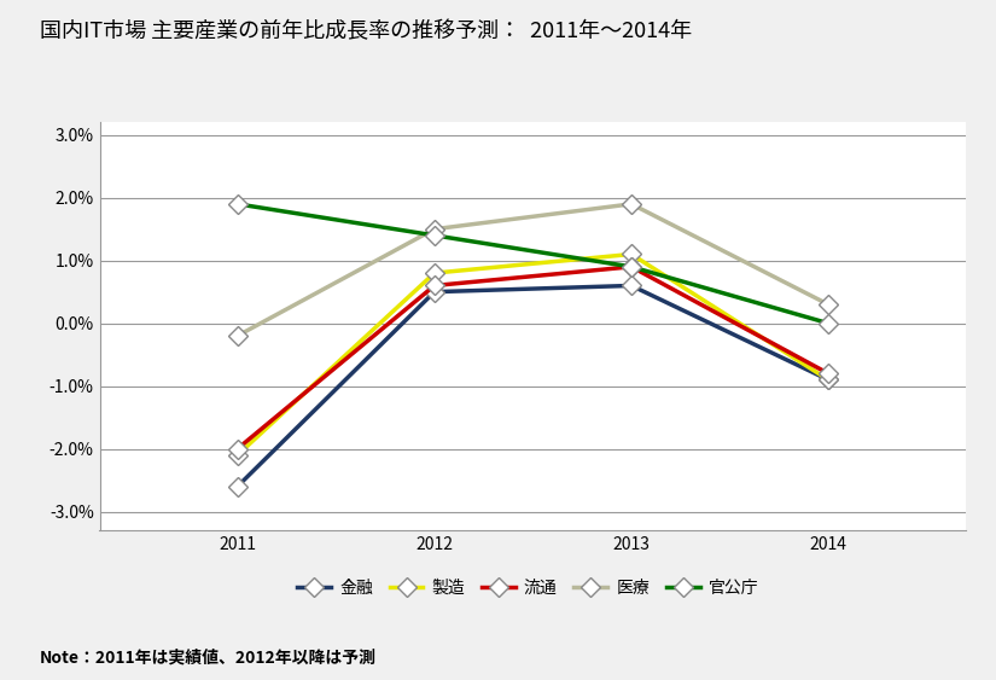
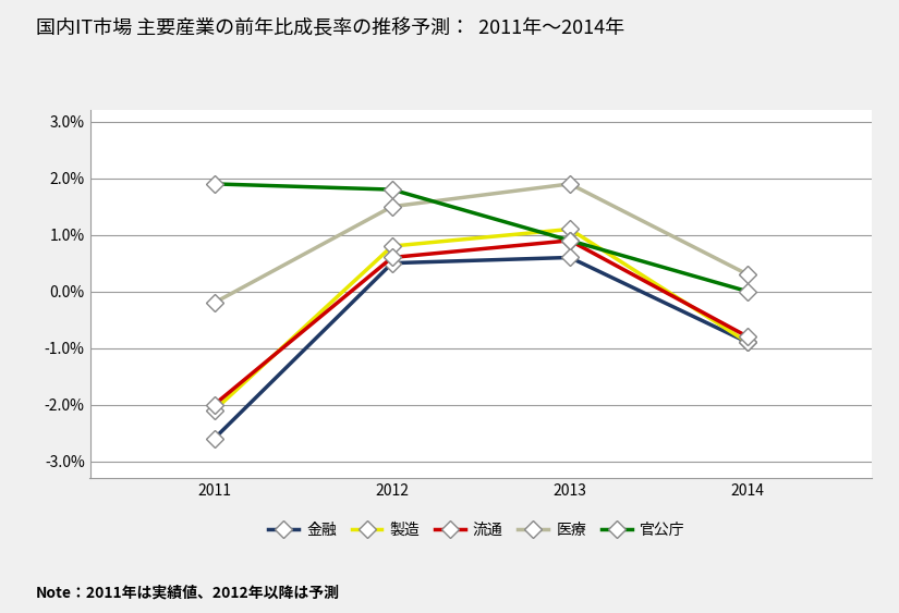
官公庁/2012: 1.4% -> 1.8%
